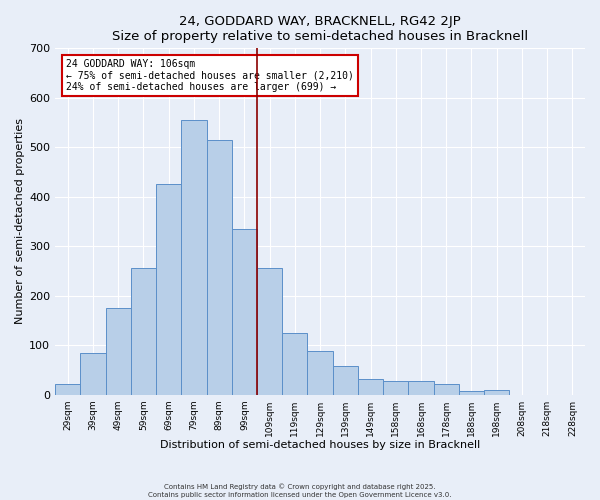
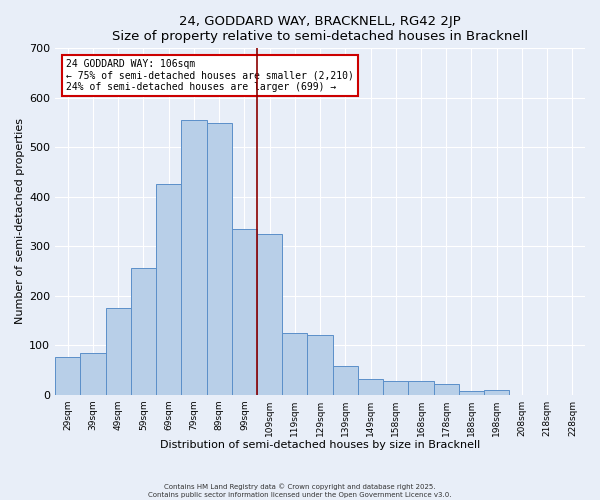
29sqm: 22 -> 75
89sqm: 515 -> 550
109sqm: 255 -> 325
129sqm: 88 -> 120
